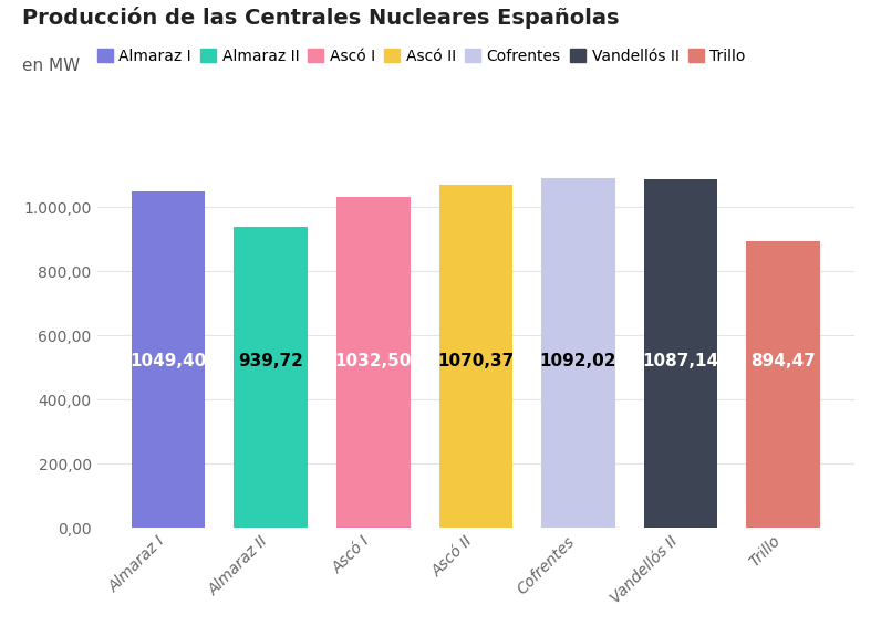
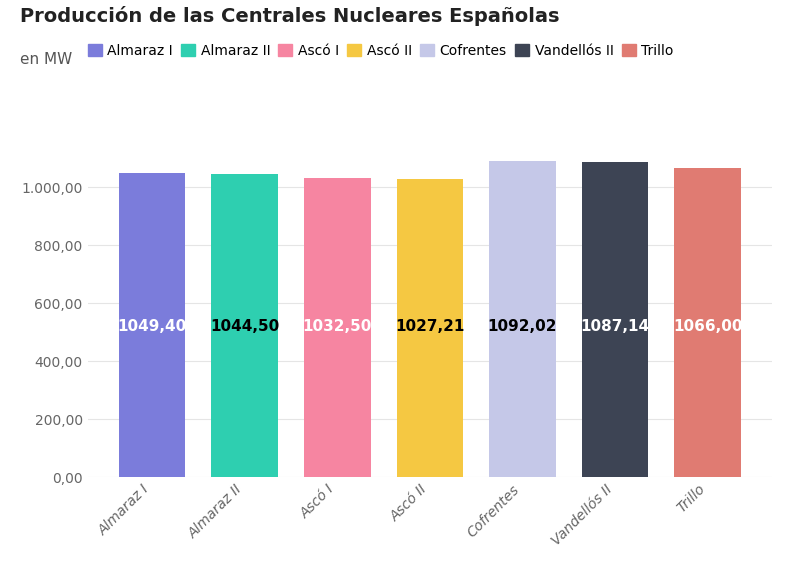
Almaraz II: 939,72 -> 1044,50
Ascó II: 1070,37 -> 1027,21
Trillo: 894,47 -> 1066,00
